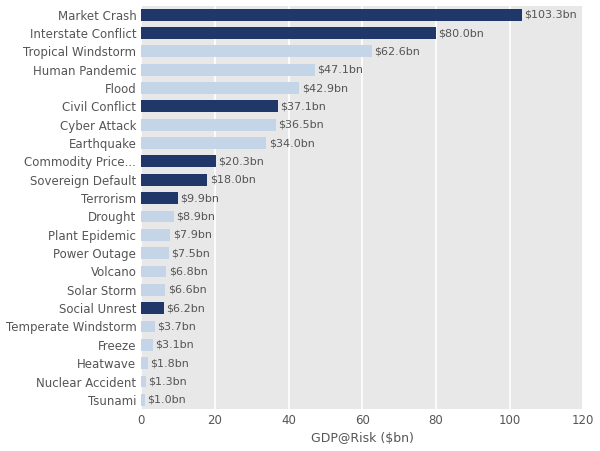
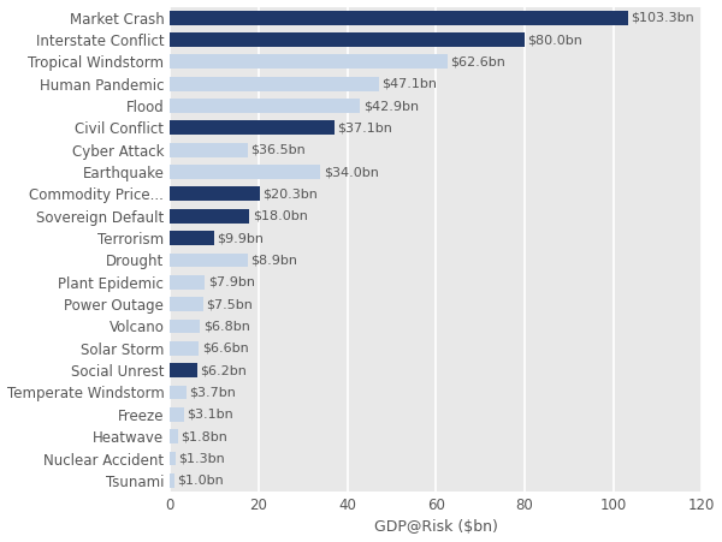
Cyber Attack: 36.5 -> 17.5
Drought: 8.9 -> 17.5
